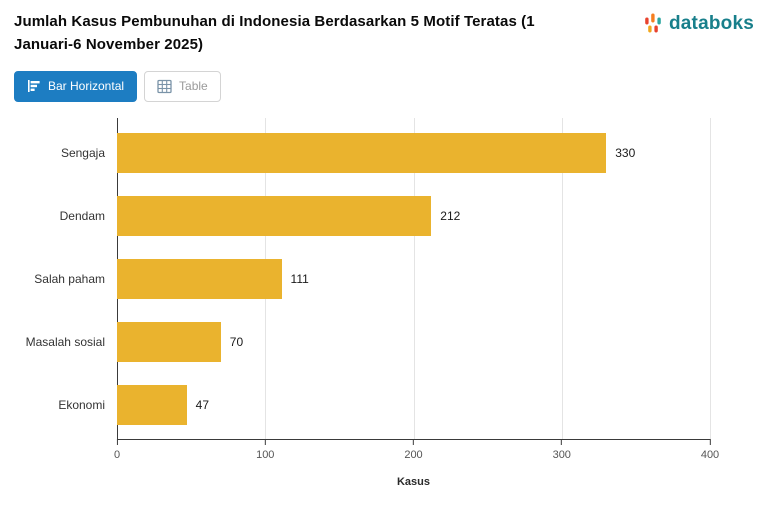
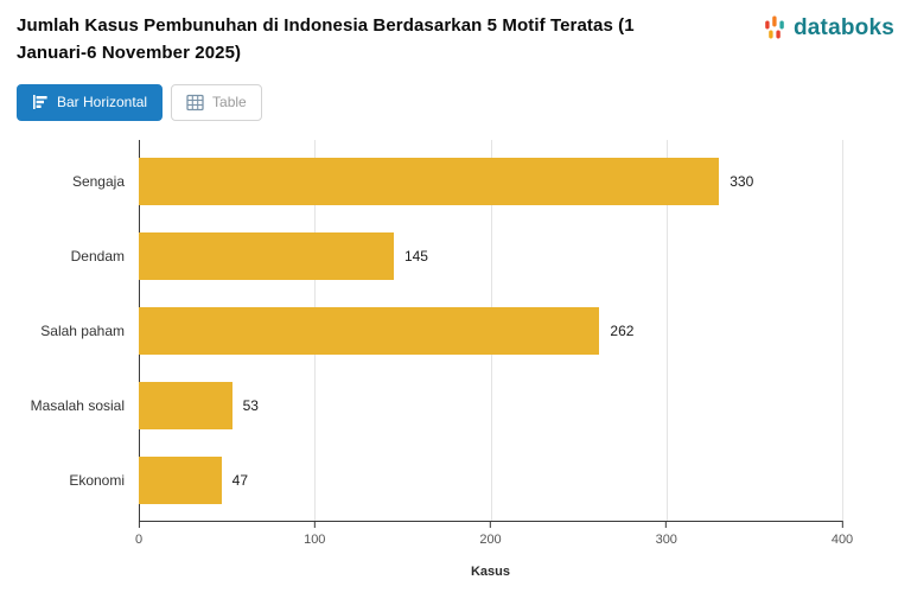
Dendam: 212 -> 145
Salah paham: 111 -> 262
Masalah sosial: 70 -> 53
